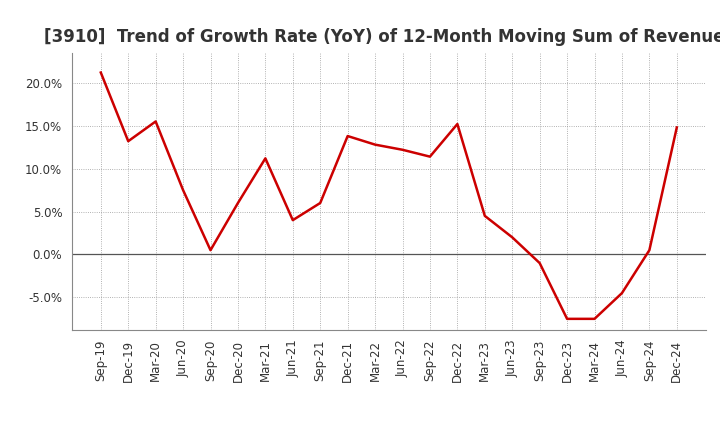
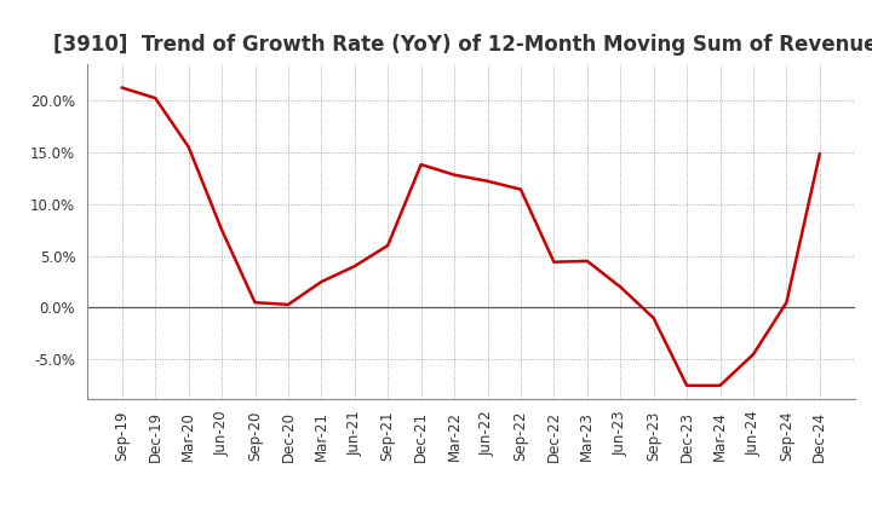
Dec-19: 13.2% -> 20.2%
Dec-20: 6.0% -> 0.3%
Mar-21: 11.2% -> 2.5%
Dec-22: 15.2% -> 4.4%
